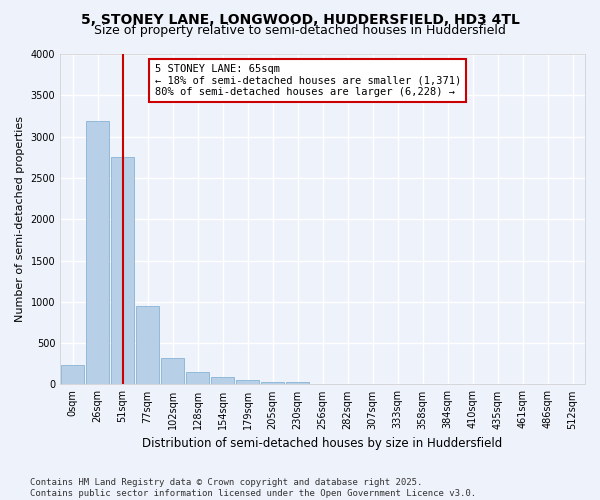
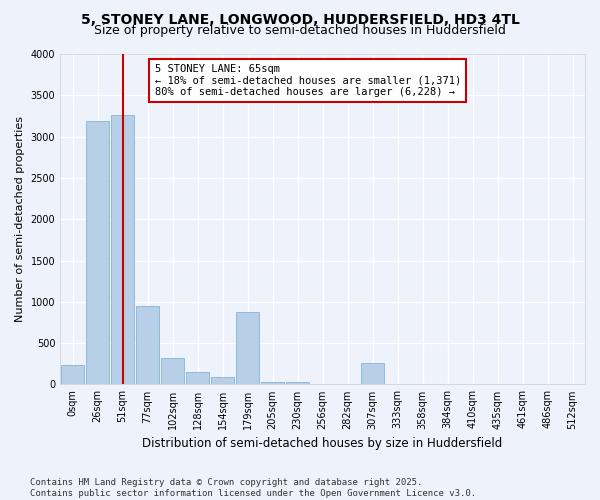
51sqm: 2750 -> 3260
179sqm: 50 -> 880
307sqm: 0 -> 260
